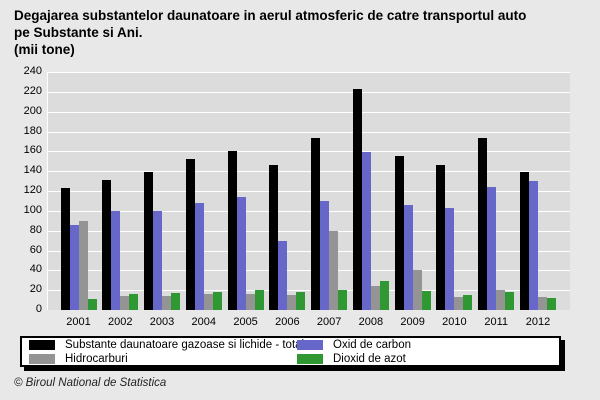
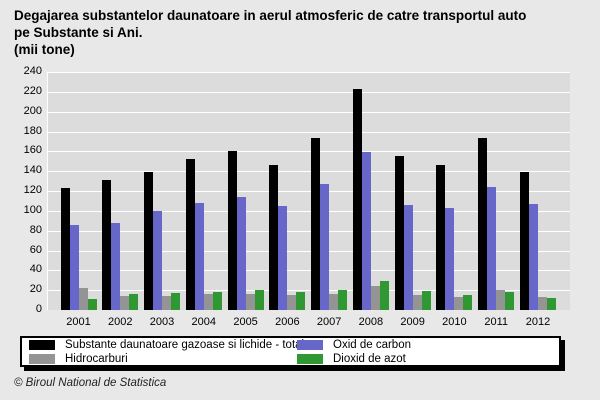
Hidrocarburi/2001: 90 -> 20
Oxid de carbon/2002: 100 -> 90
Oxid de carbon/2006: 70 -> 100
Oxid de carbon/2007: 110 -> 130
Hidrocarburi/2007: 80 -> 20
Hidrocarburi/2009: 40 -> 20
Oxid de carbon/2012: 130 -> 110
